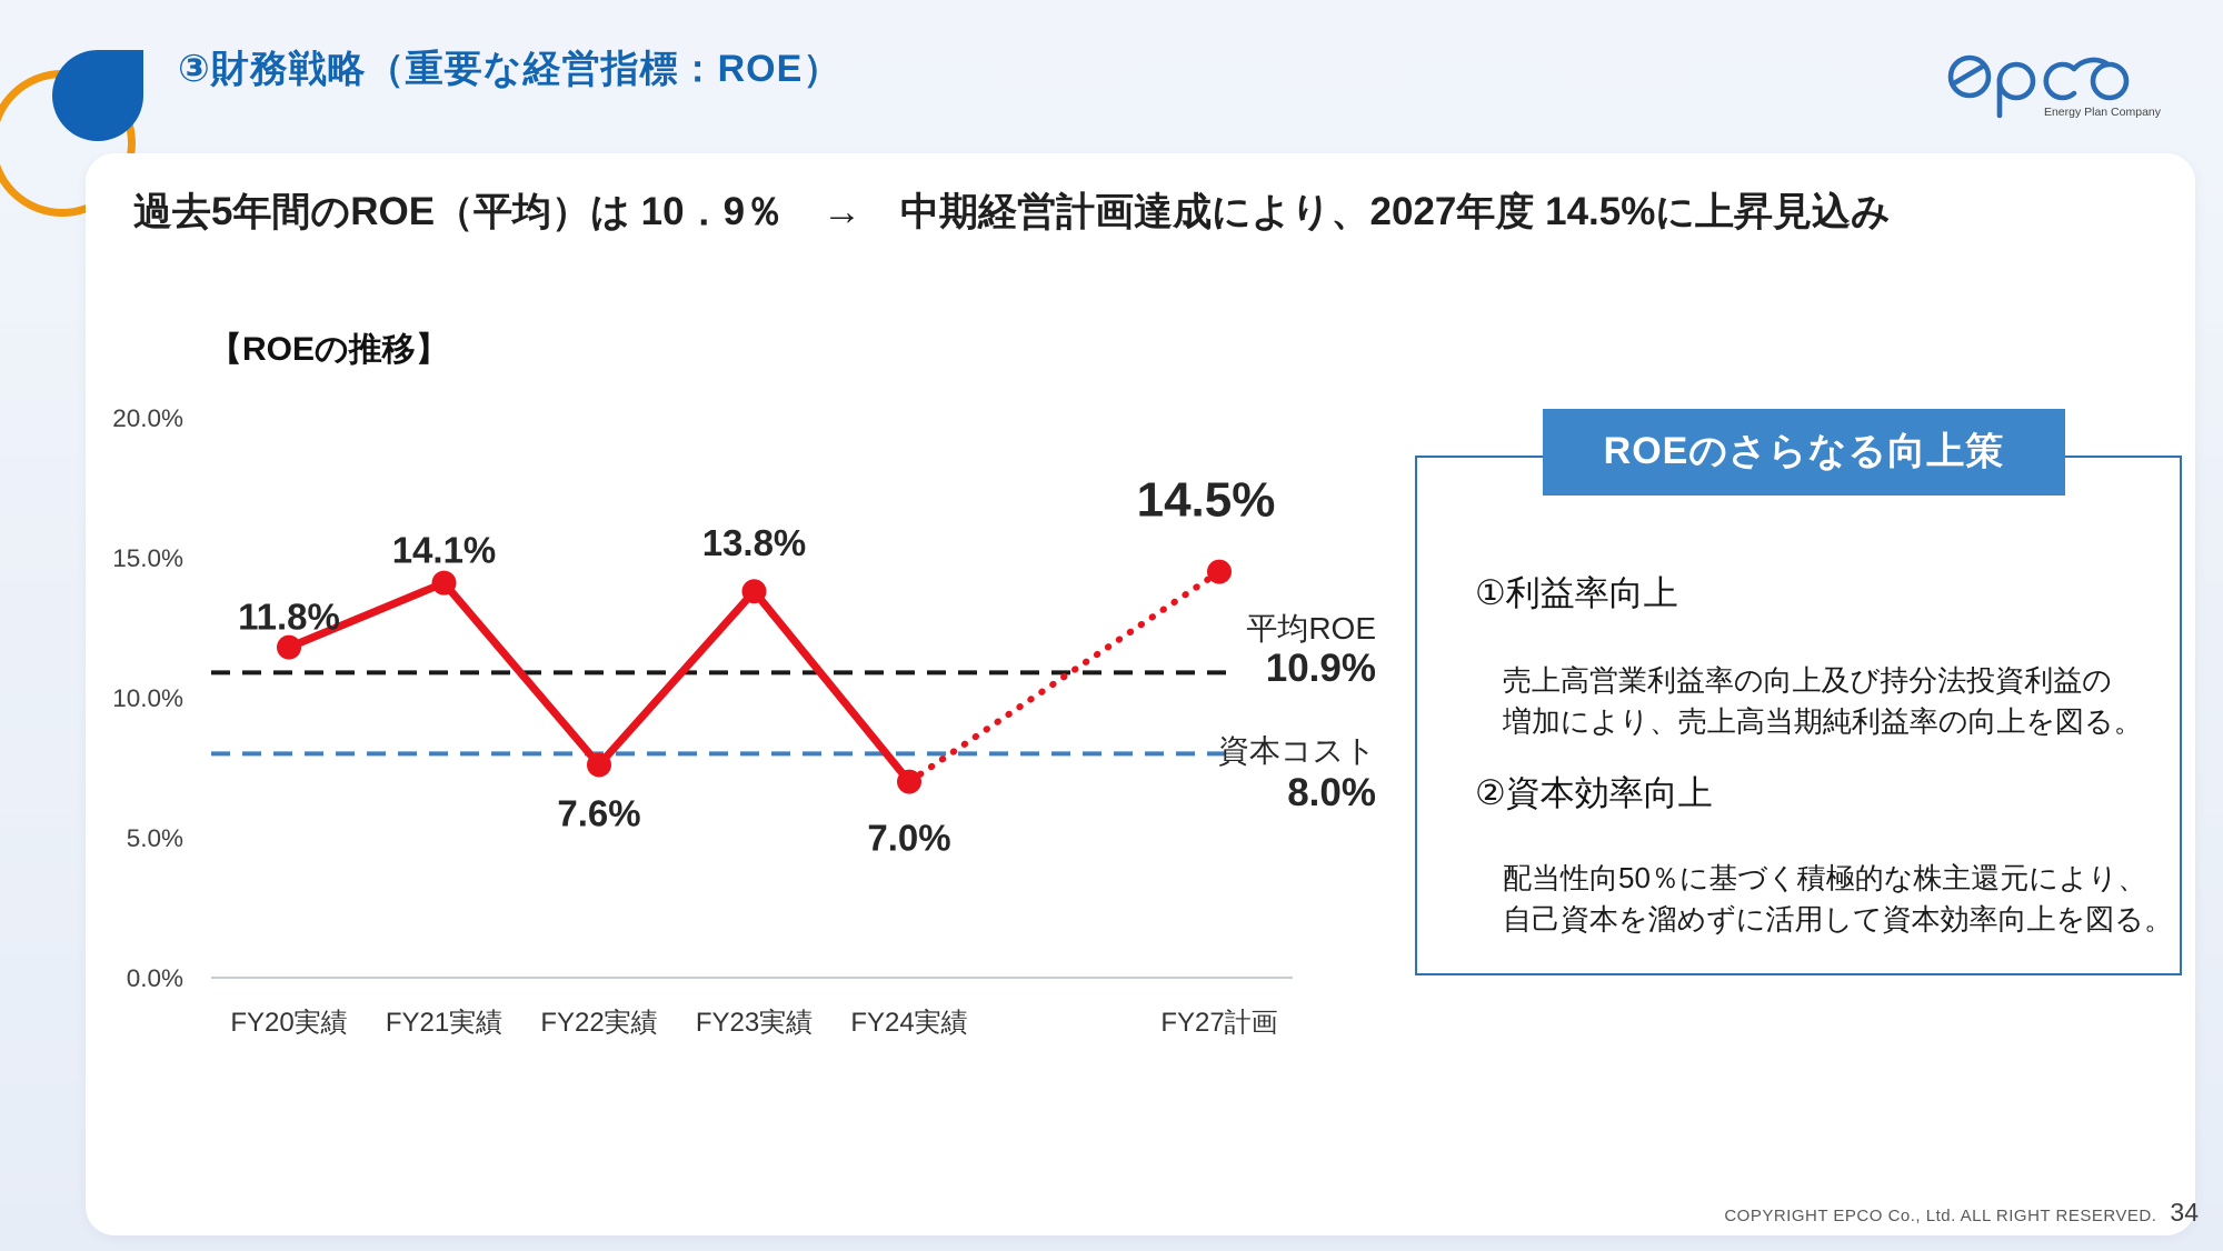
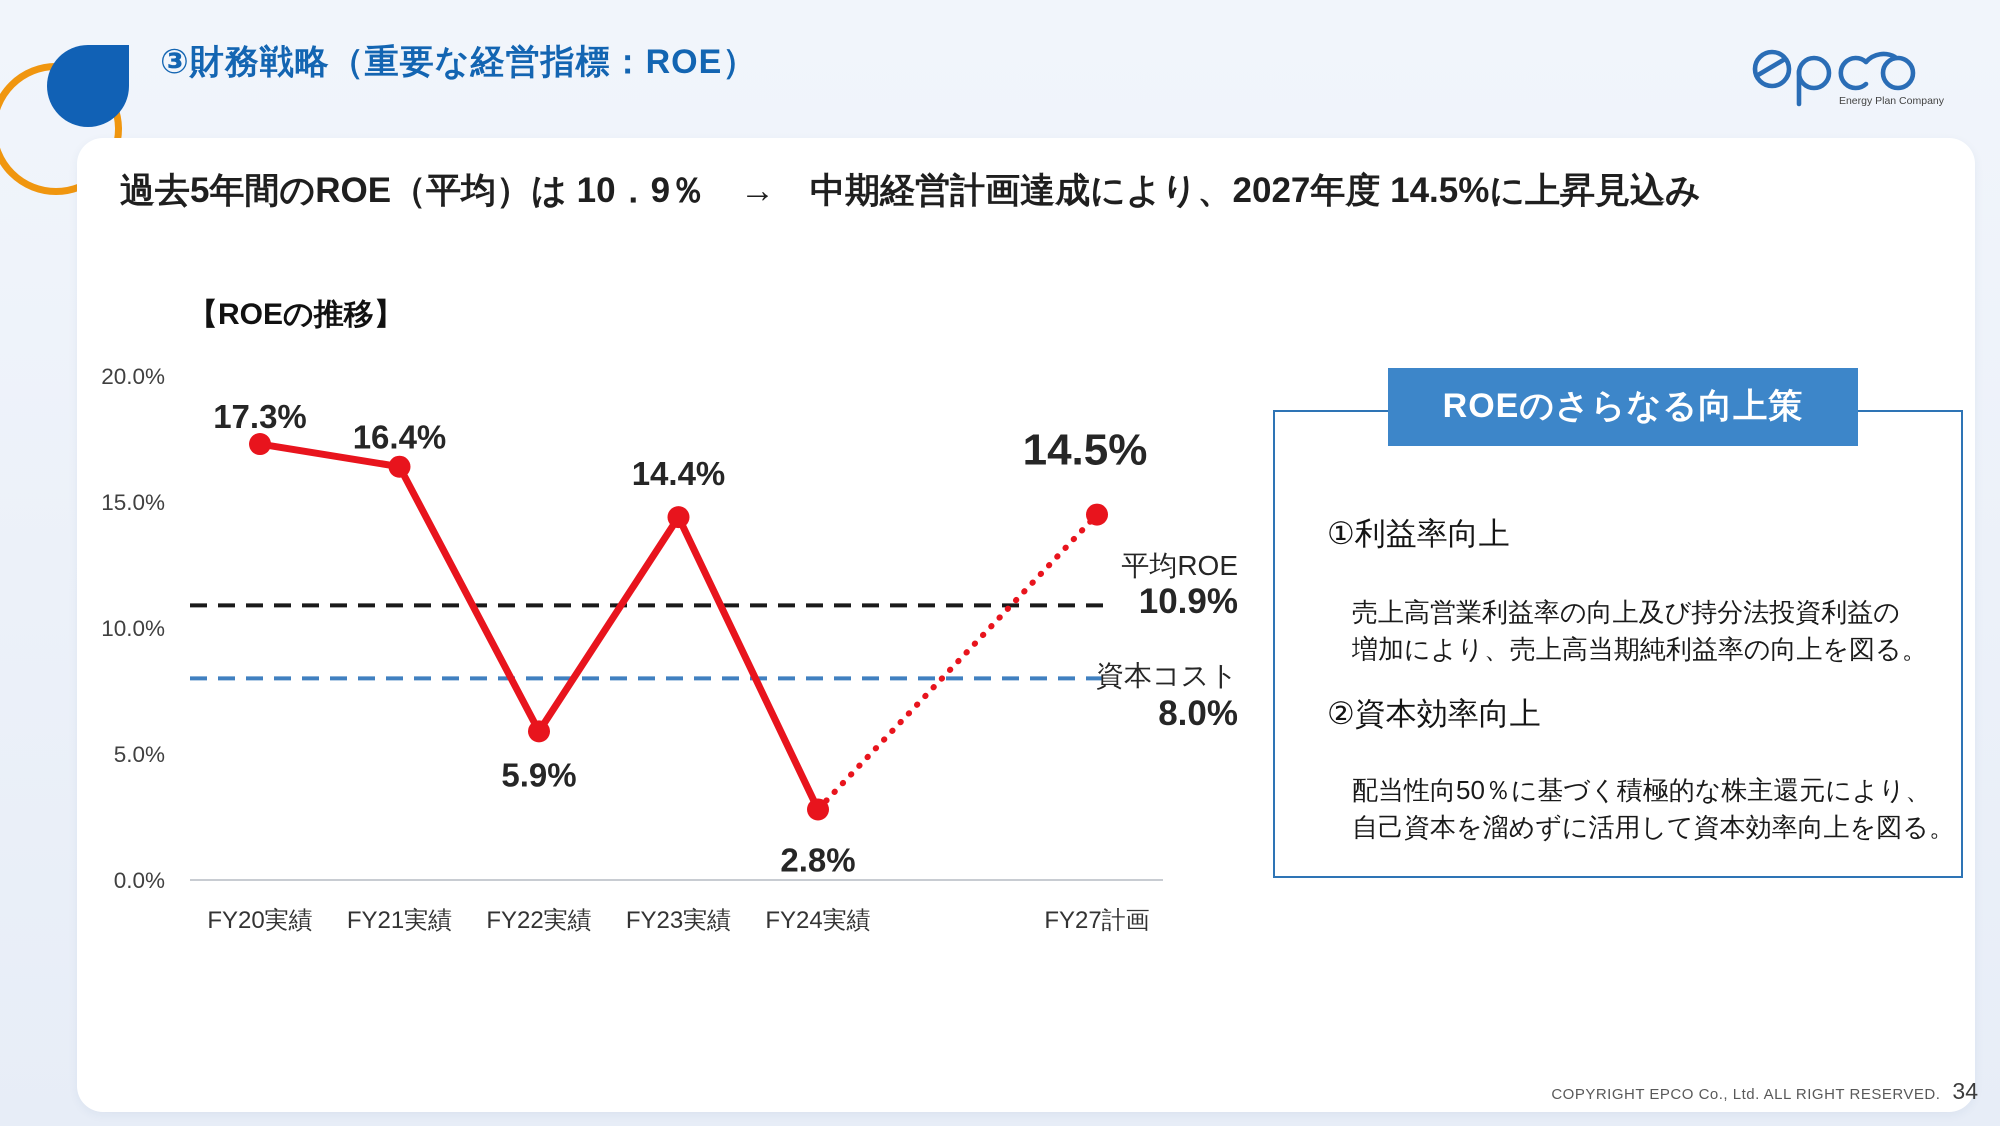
FY20実績: 11.8% -> 17.3%
FY21実績: 14.1% -> 16.4%
FY22実績: 7.6% -> 5.9%
FY23実績: 13.8% -> 14.4%
FY24実績: 7.0% -> 2.8%
